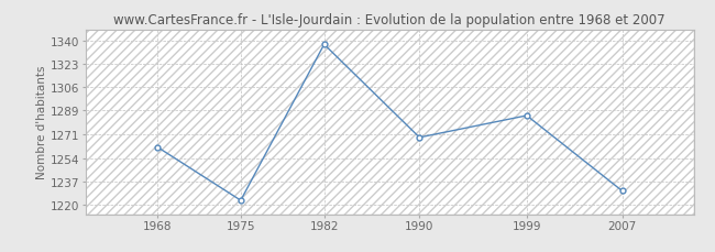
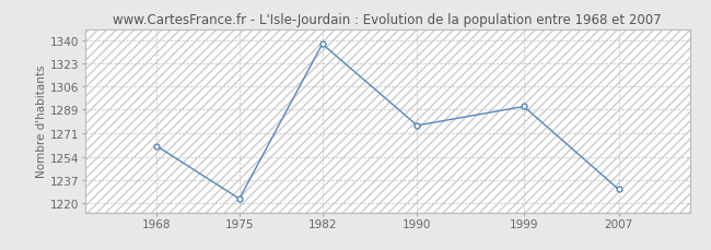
1990: 1269 -> 1277
1999: 1285 -> 1291
